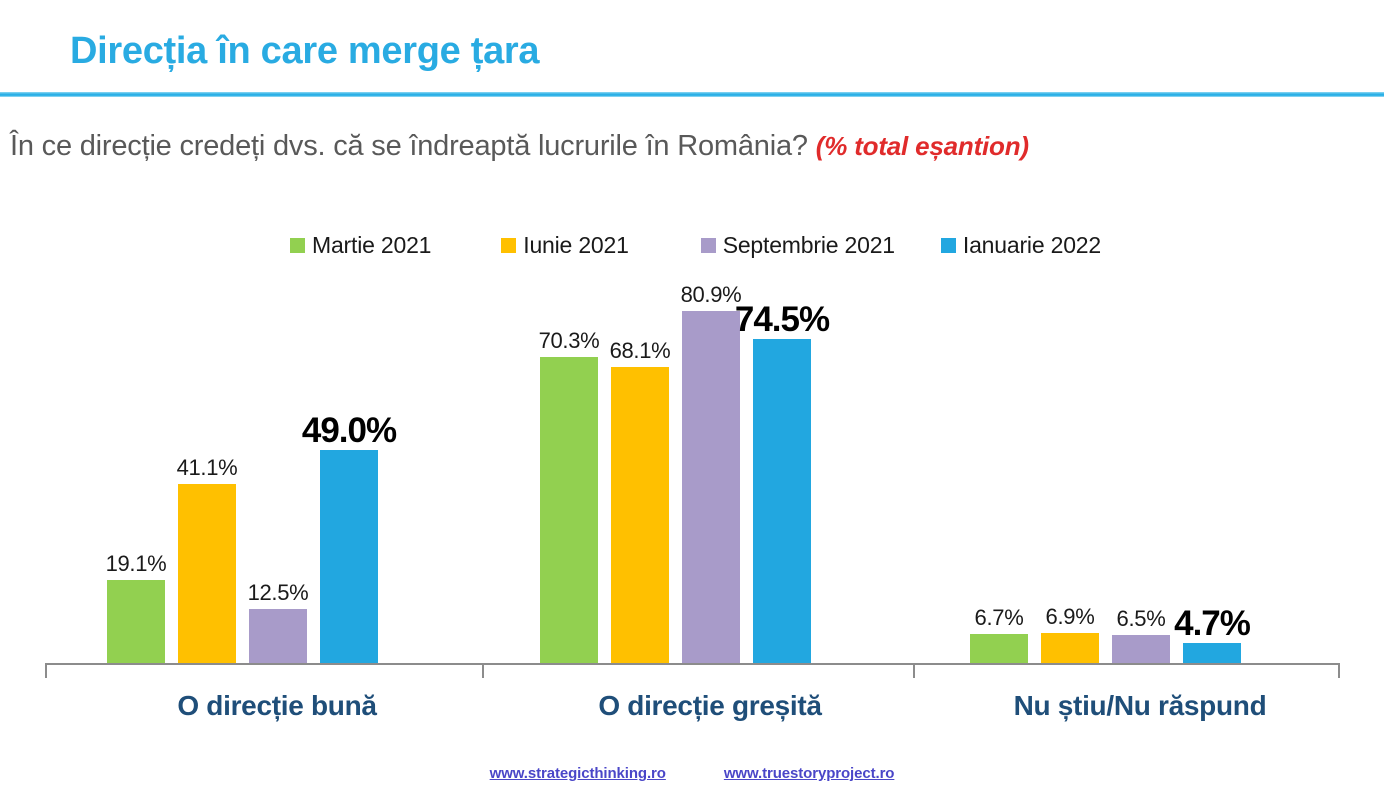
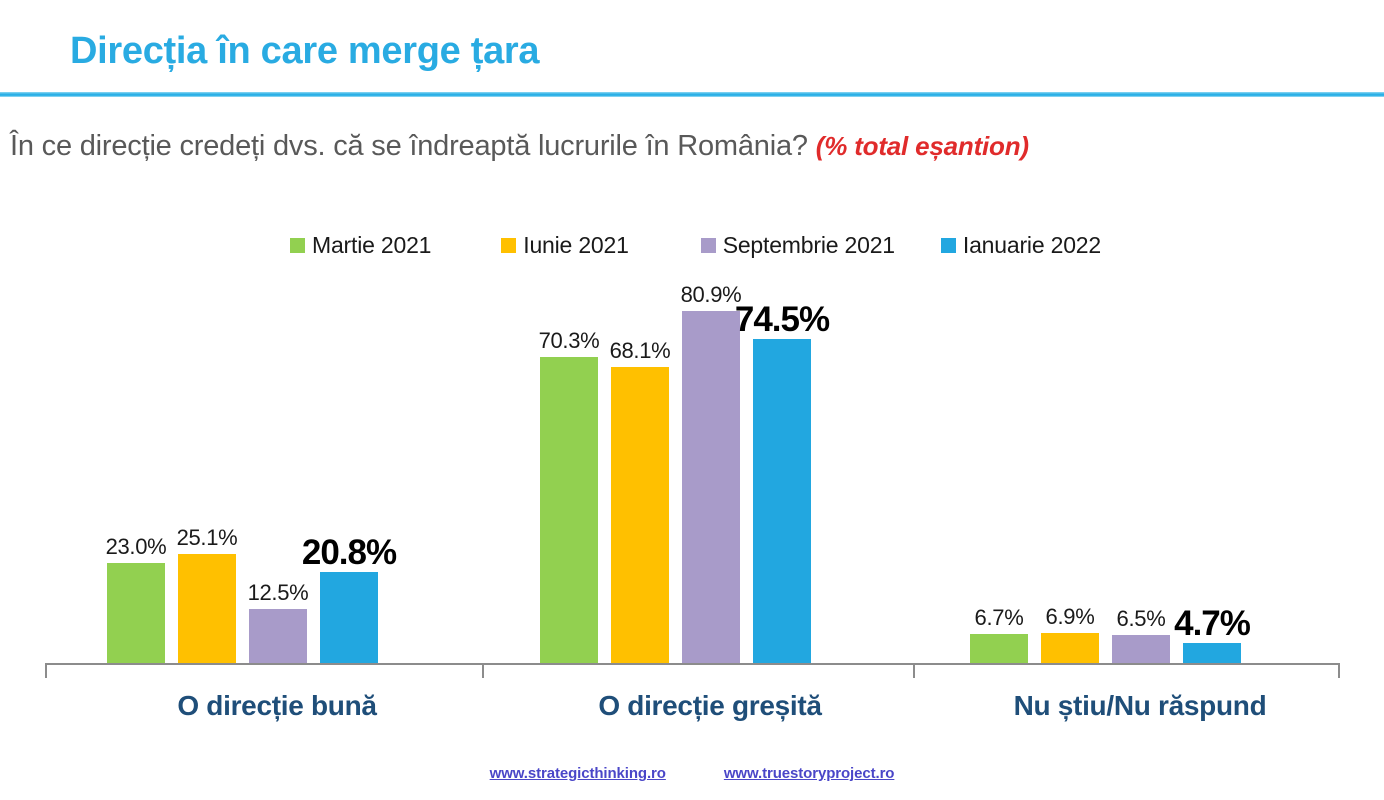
Martie 2021/O direcție bună: 19.1% -> 23.0%
Iunie 2021/O direcție bună: 41.1% -> 25.1%
Ianuarie 2022/O direcție bună: 49.0% -> 20.8%
